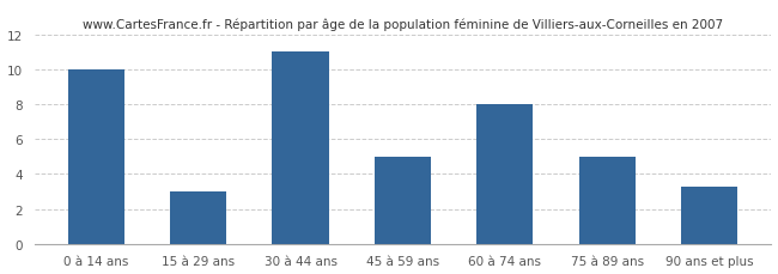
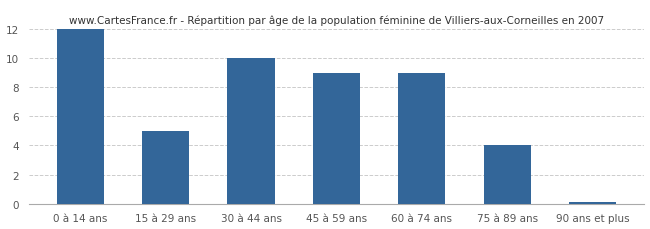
0 à 14 ans: 10.0 -> 12.0
15 à 29 ans: 3.0 -> 5.0
30 à 44 ans: 11.0 -> 10.0
45 à 59 ans: 5.0 -> 9.0
60 à 74 ans: 8.0 -> 9.0
75 à 89 ans: 5.0 -> 4.0
90 ans et plus: 3.3 -> 0.1
